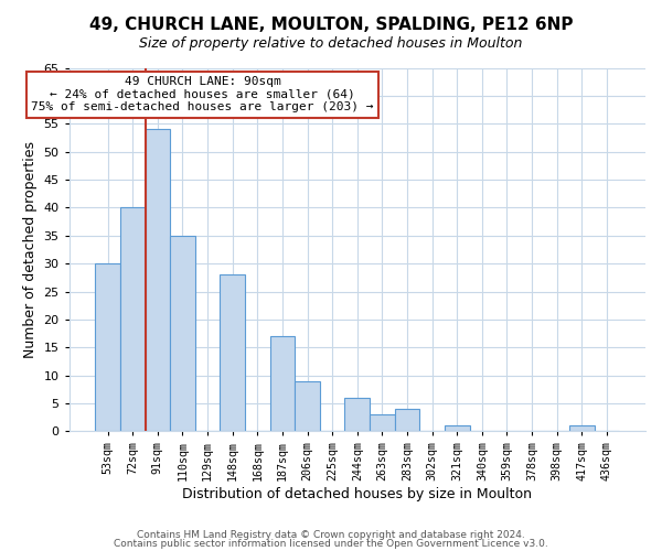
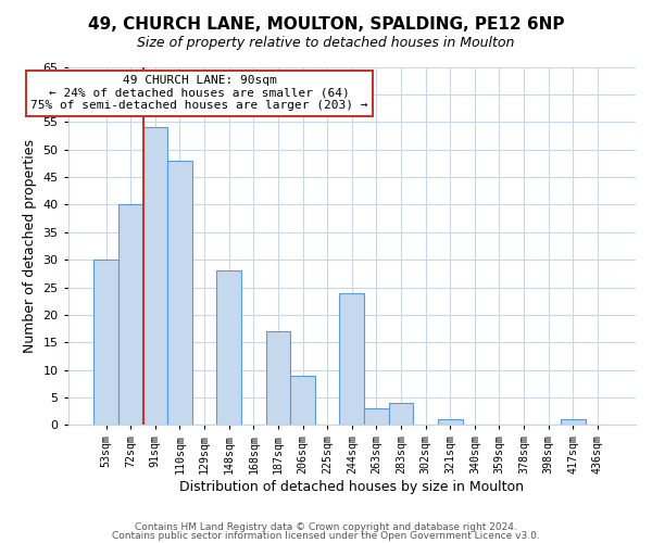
110sqm: 35 -> 48
244sqm: 6 -> 24
